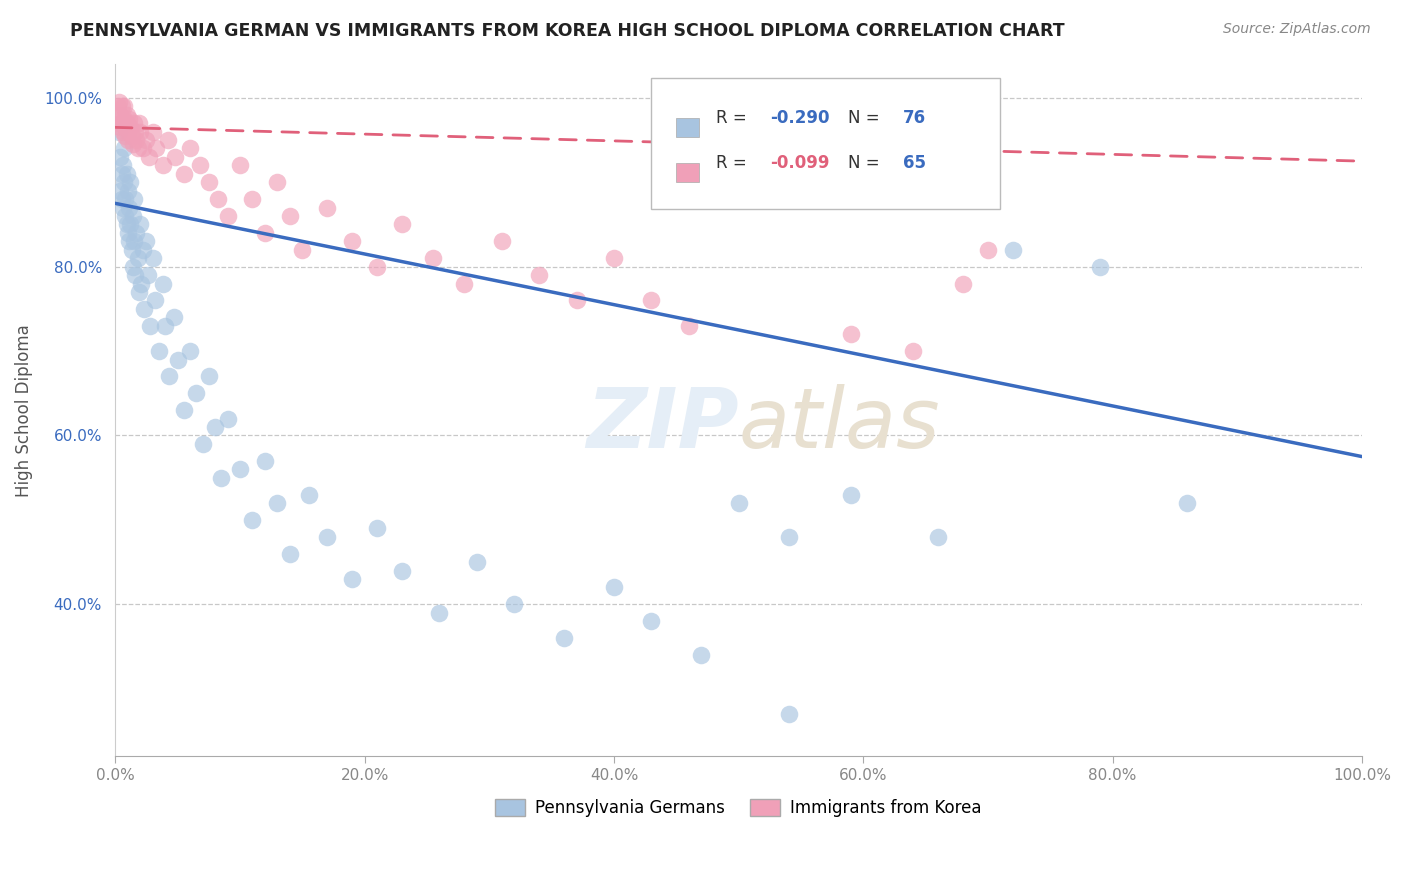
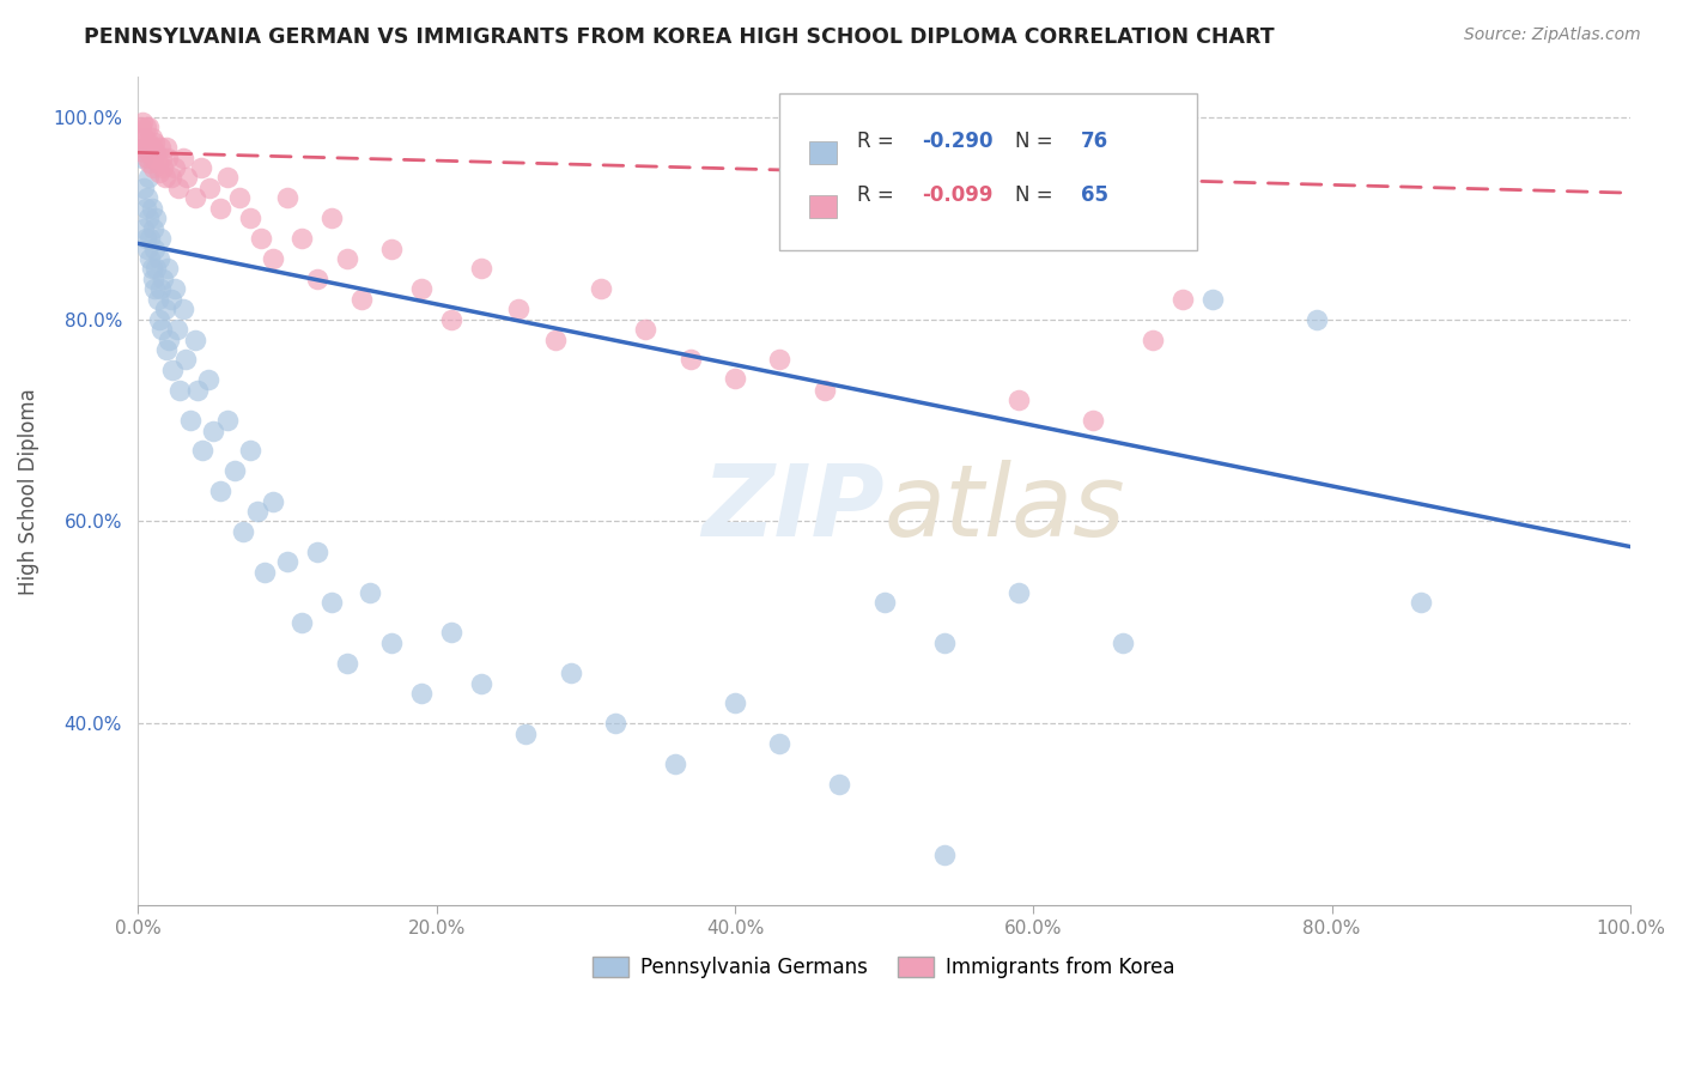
Immigrants from Korea/40.0%: 81.0% -> 74.2%
